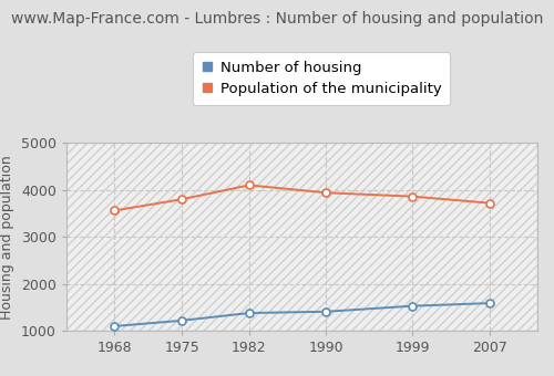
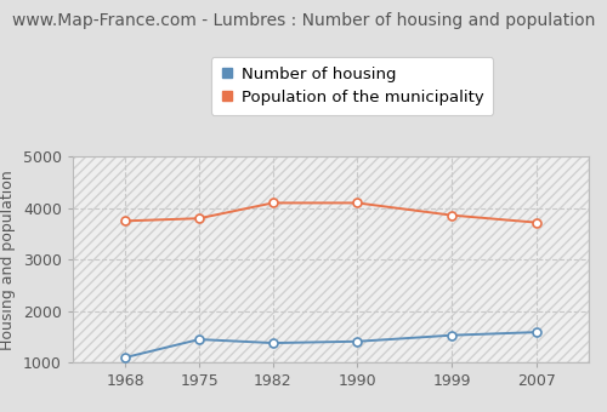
Population of the municipality/1968: 3560 -> 3750
Number of housing/1975: 1220 -> 1450
Population of the municipality/1990: 3940 -> 4100
